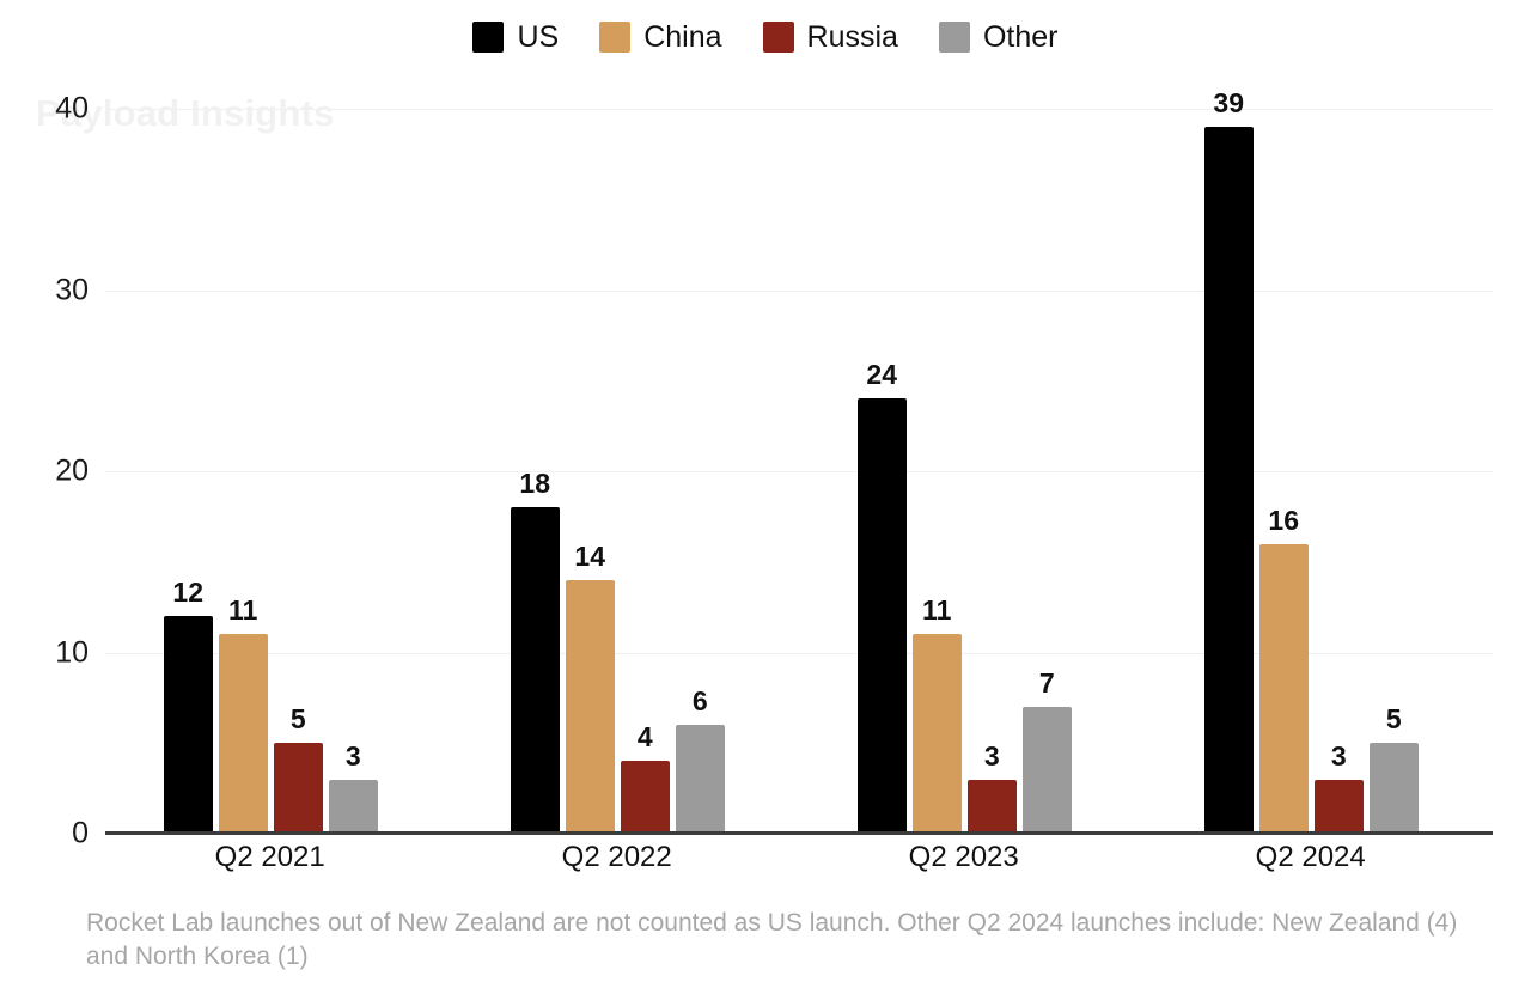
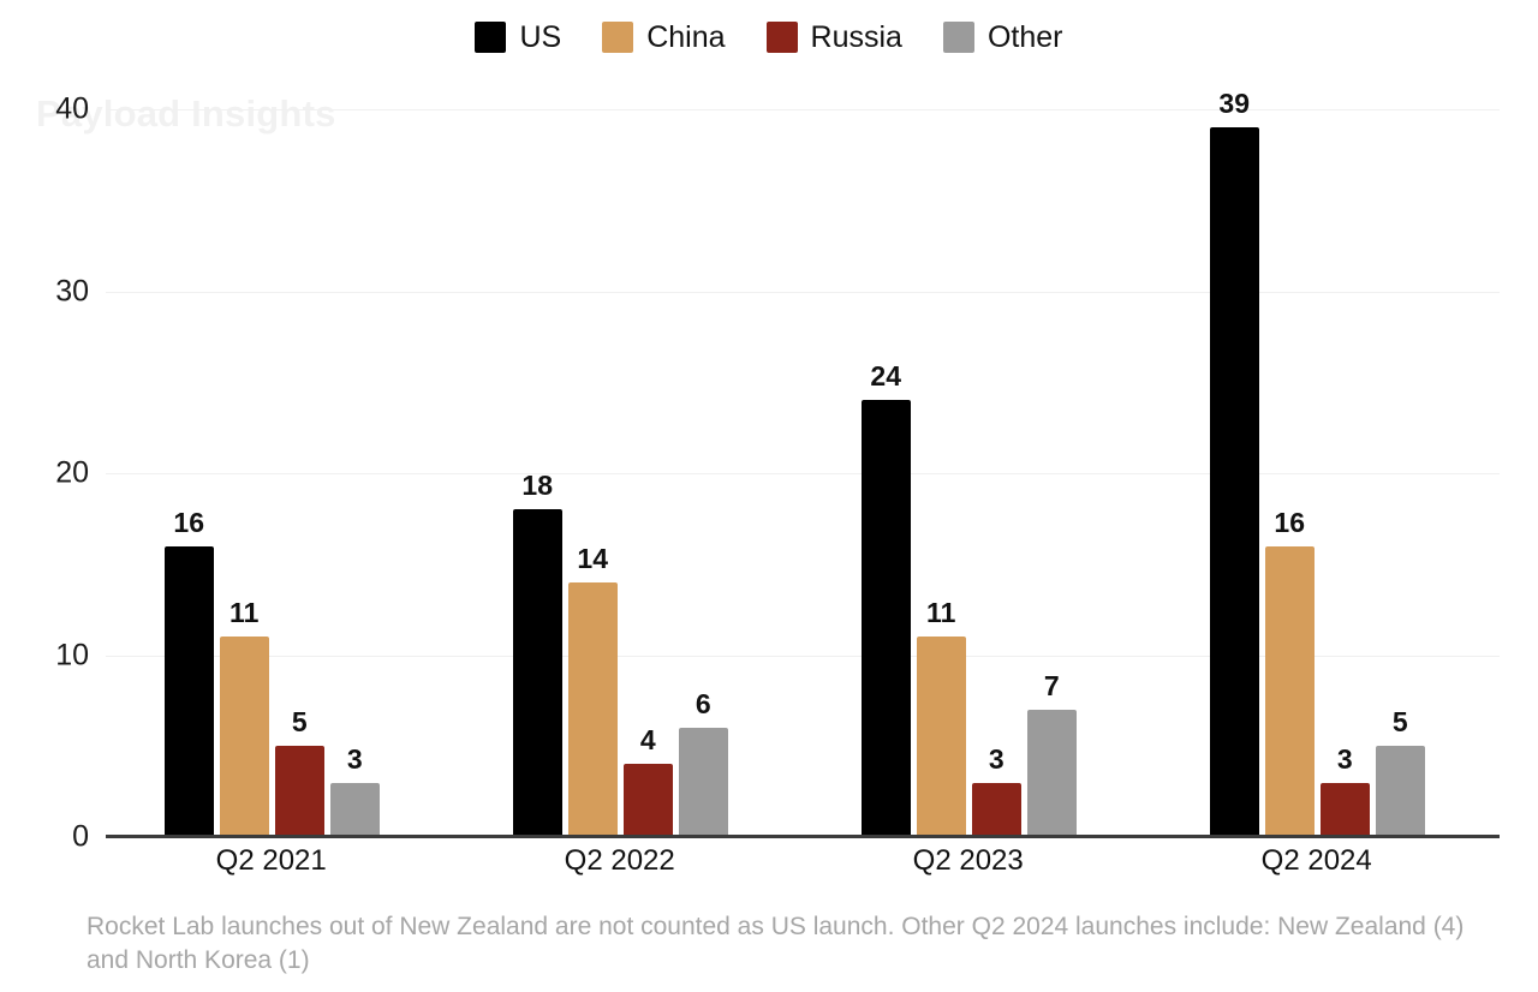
US/Q2 2021: 12 -> 16
